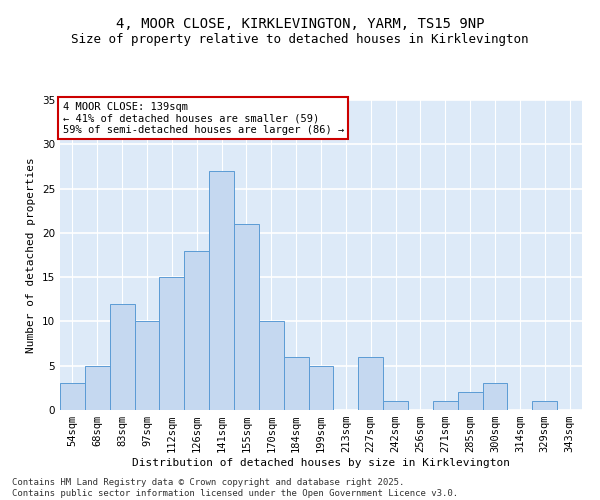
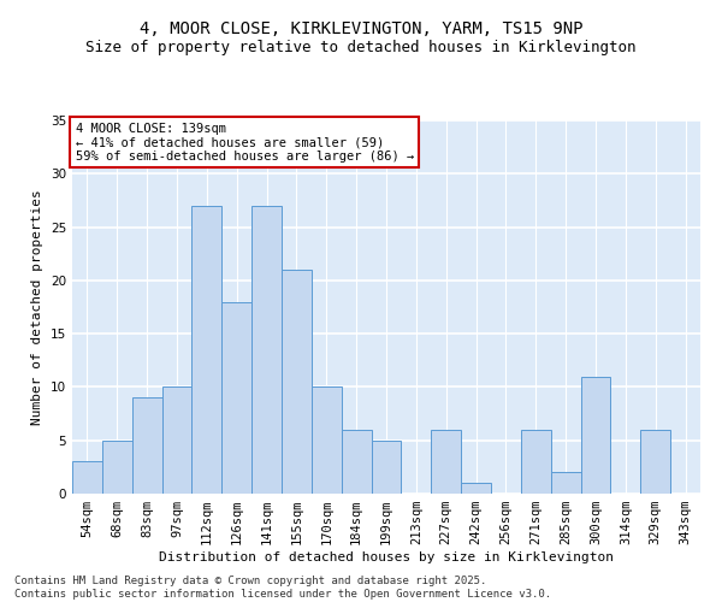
83sqm: 12 -> 9
112sqm: 15 -> 27
271sqm: 1 -> 6
300sqm: 3 -> 11
329sqm: 1 -> 6
